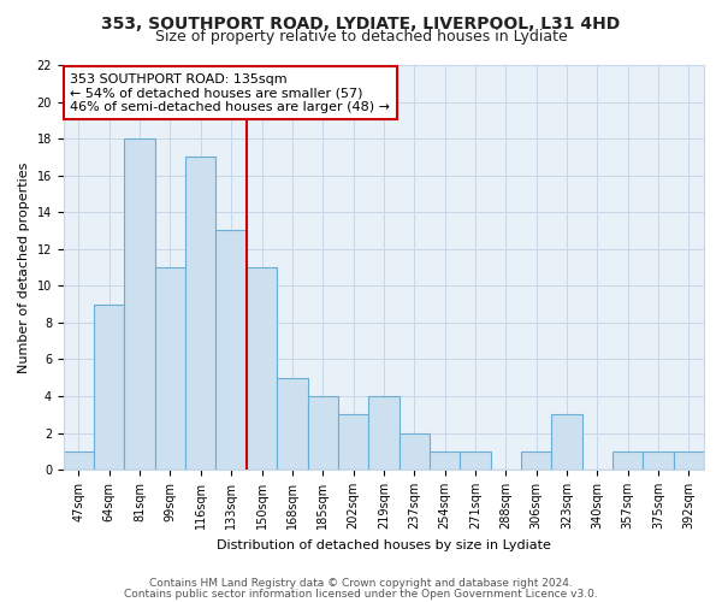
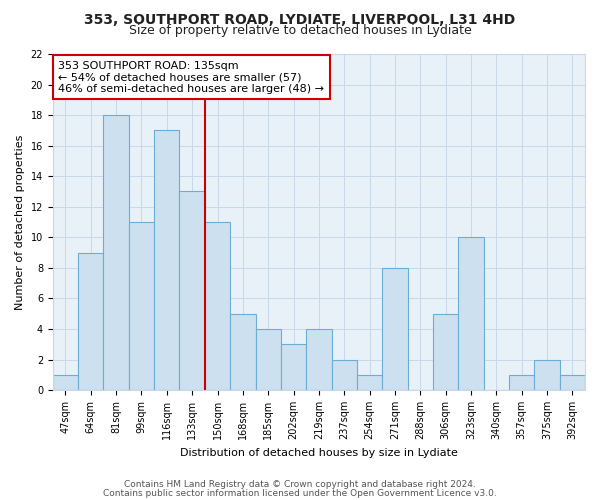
271sqm: 1 -> 8
306sqm: 1 -> 5
323sqm: 3 -> 10
375sqm: 1 -> 2
